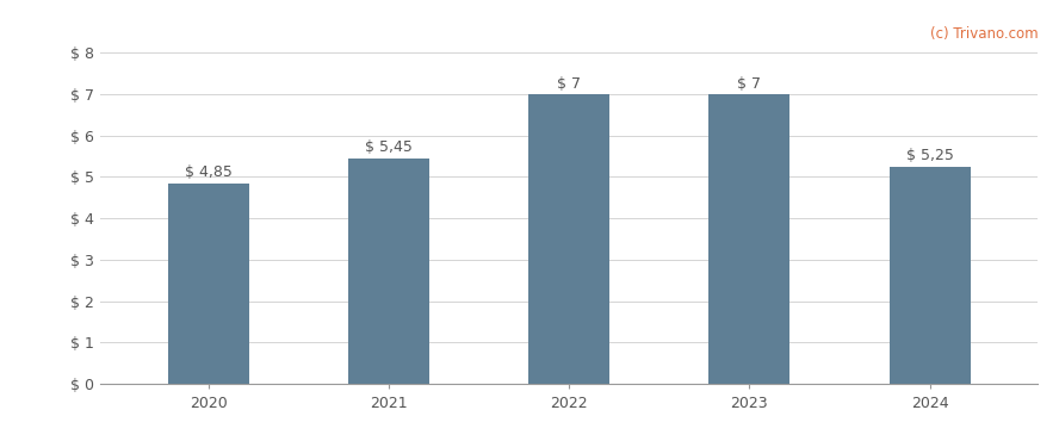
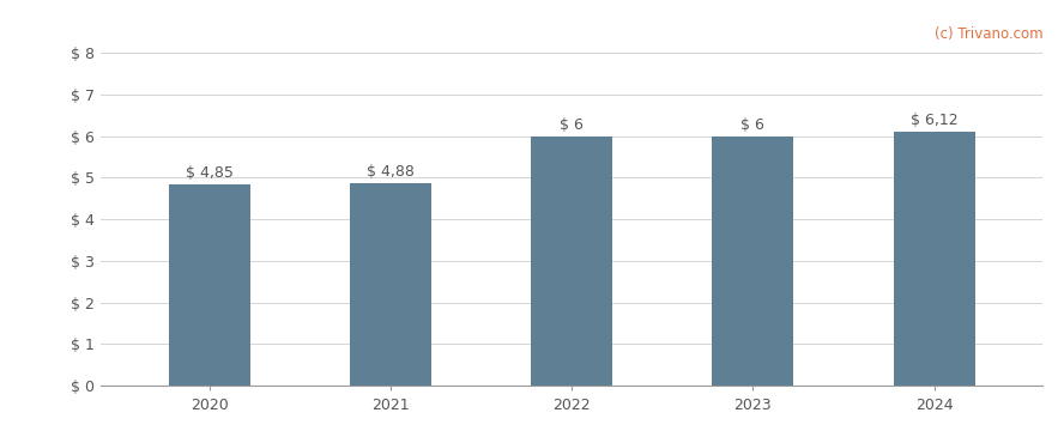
2021: 5,45 -> 4,88
2022: 7 -> 6
2023: 7 -> 6
2024: 5,25 -> 6,12
